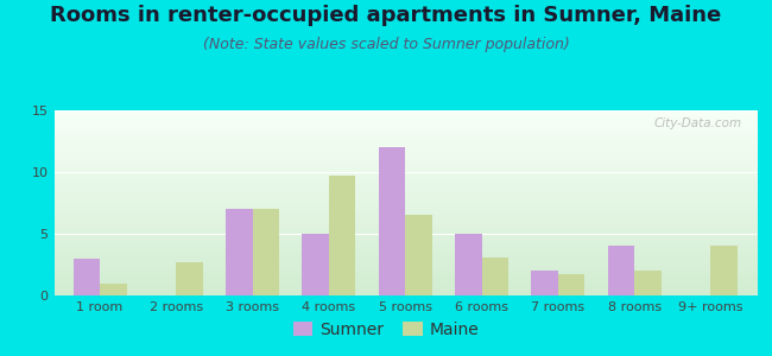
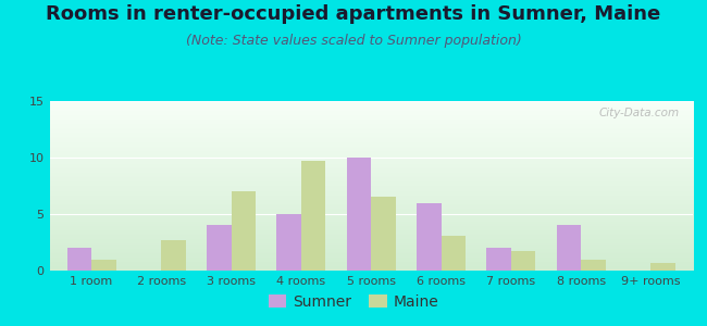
Sumner/1 room: 3 -> 2
Sumner/3 rooms: 7 -> 4
Sumner/5 rooms: 12 -> 10
Sumner/6 rooms: 5 -> 6
Maine/8 rooms: 2.0 -> 1.0
Maine/9+ rooms: 4.0 -> 0.7
